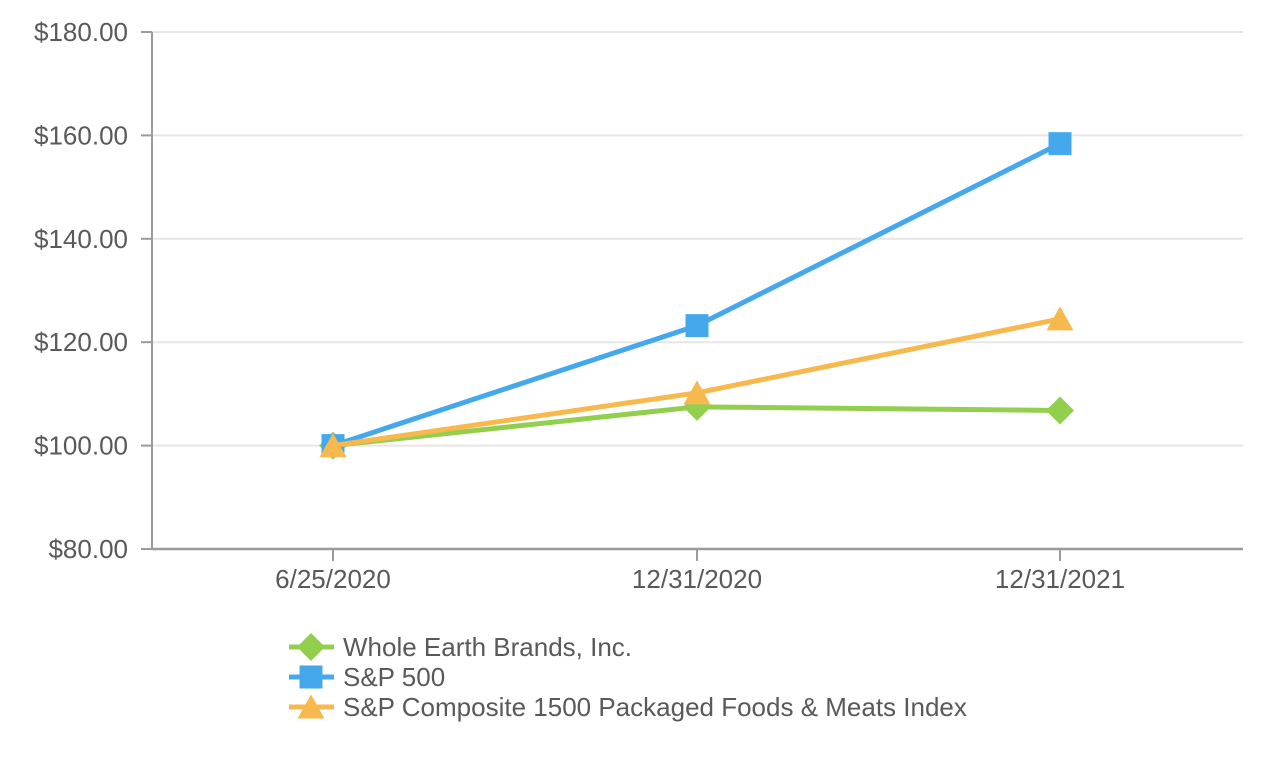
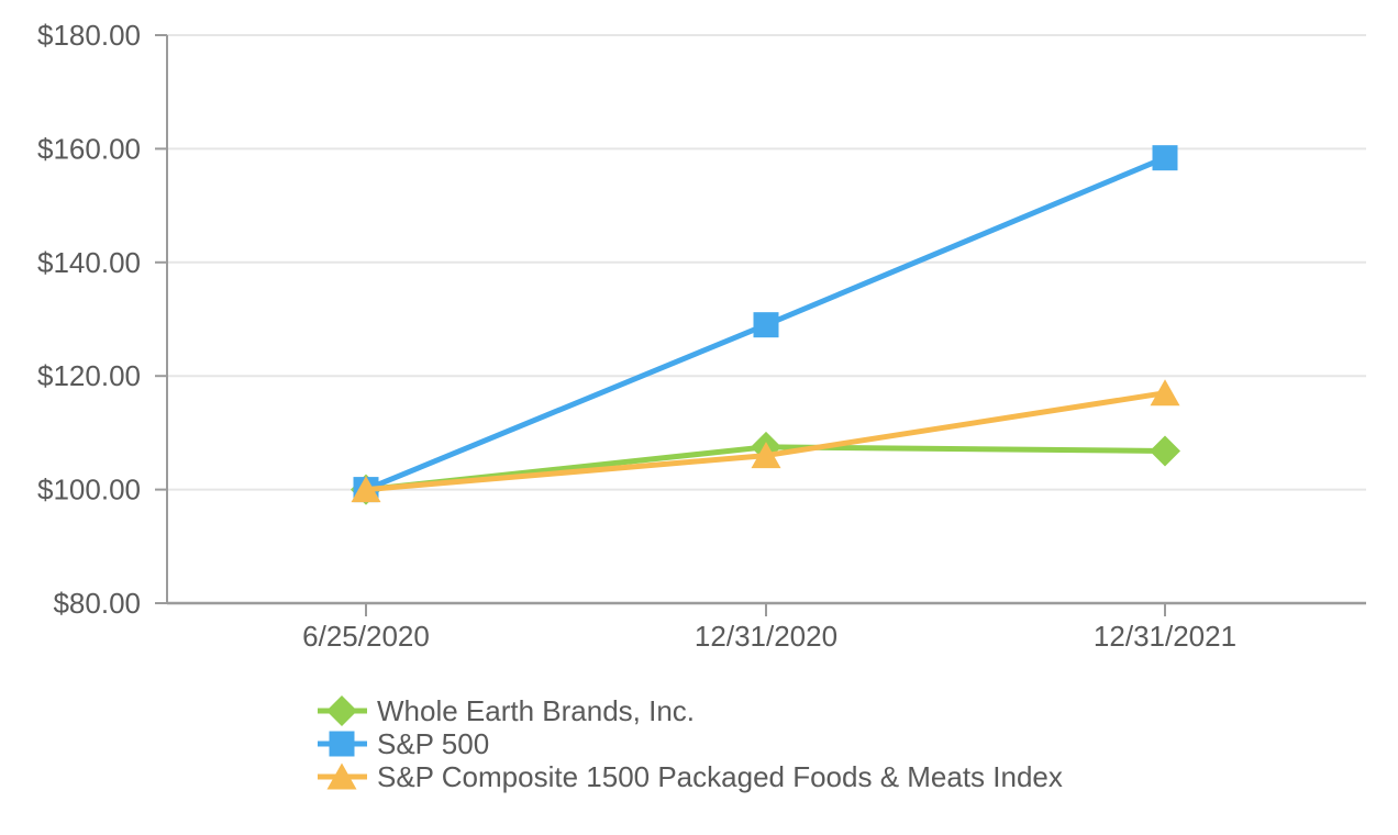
S&P 500/12/31/2020: $123 -> $129
S&P Composite 1500 Packaged Foods & Meats Index/12/31/2020: $110 -> $106
S&P Composite 1500 Packaged Foods & Meats Index/12/31/2021: $124 -> $117
